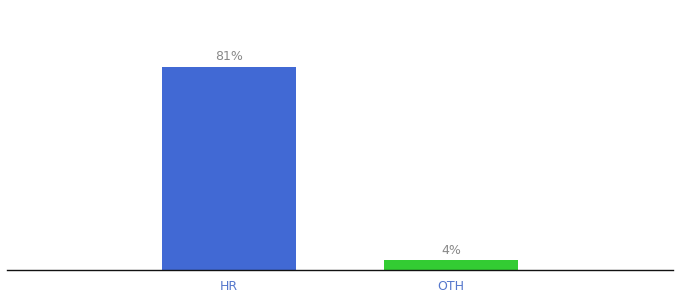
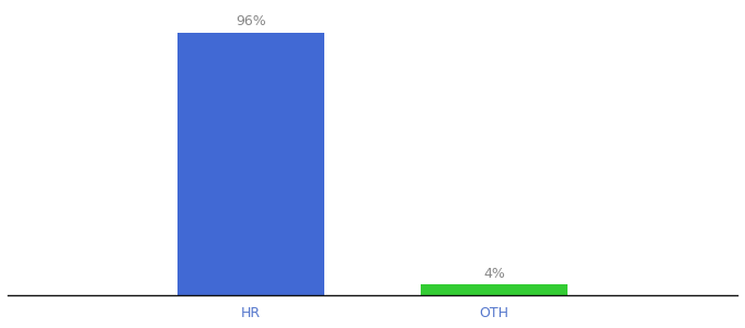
HR: 81% -> 96%
